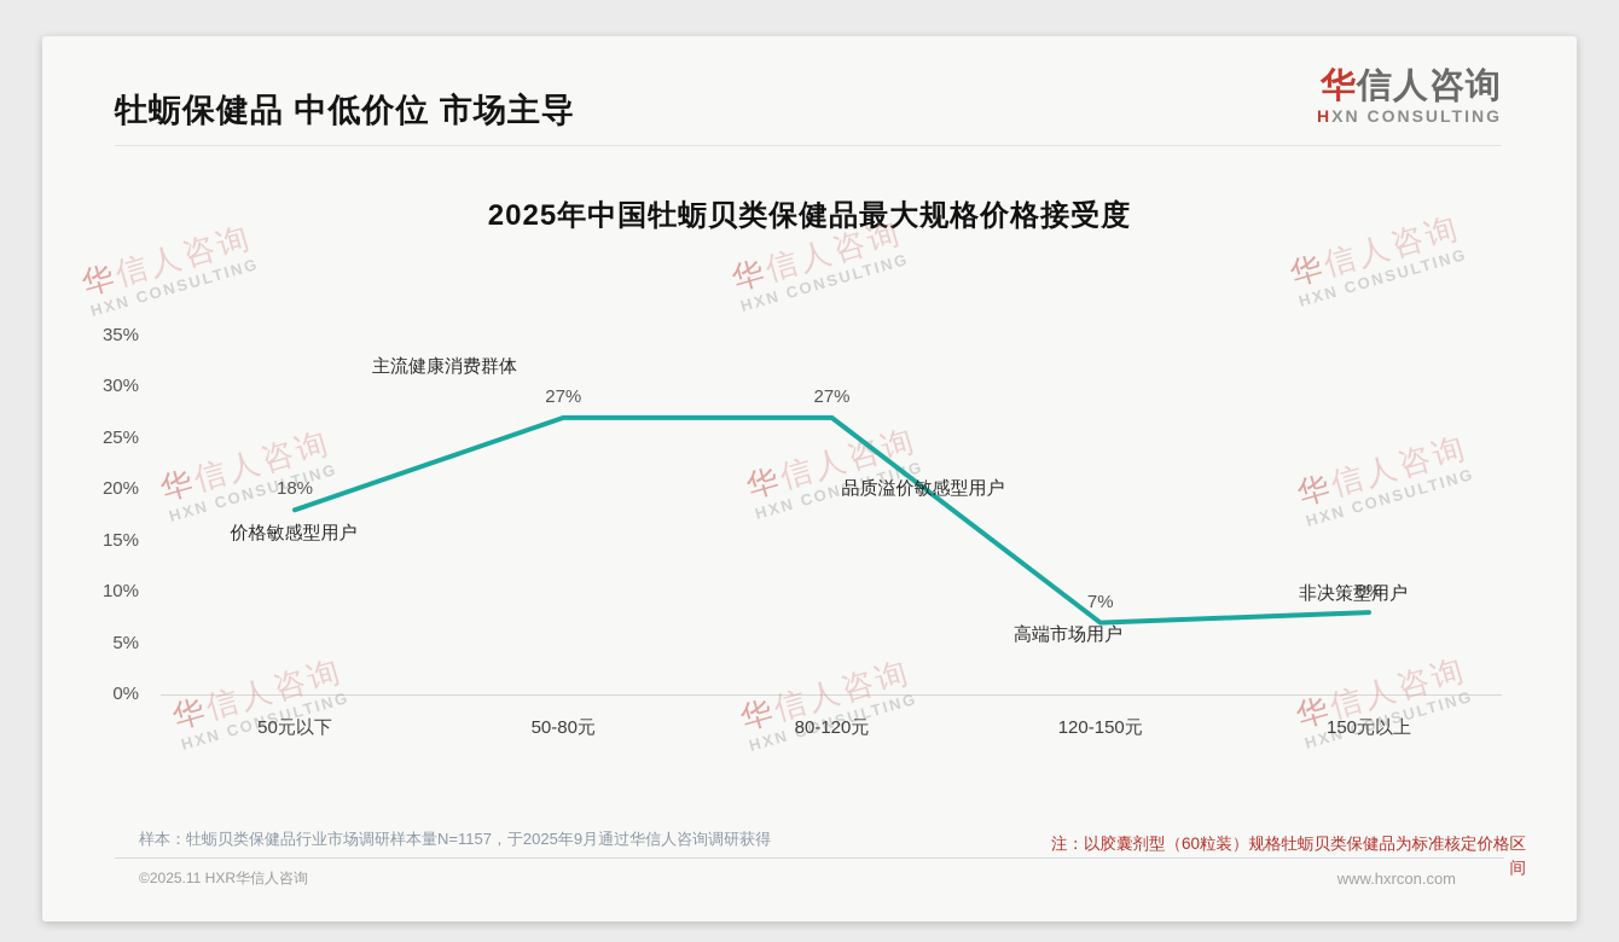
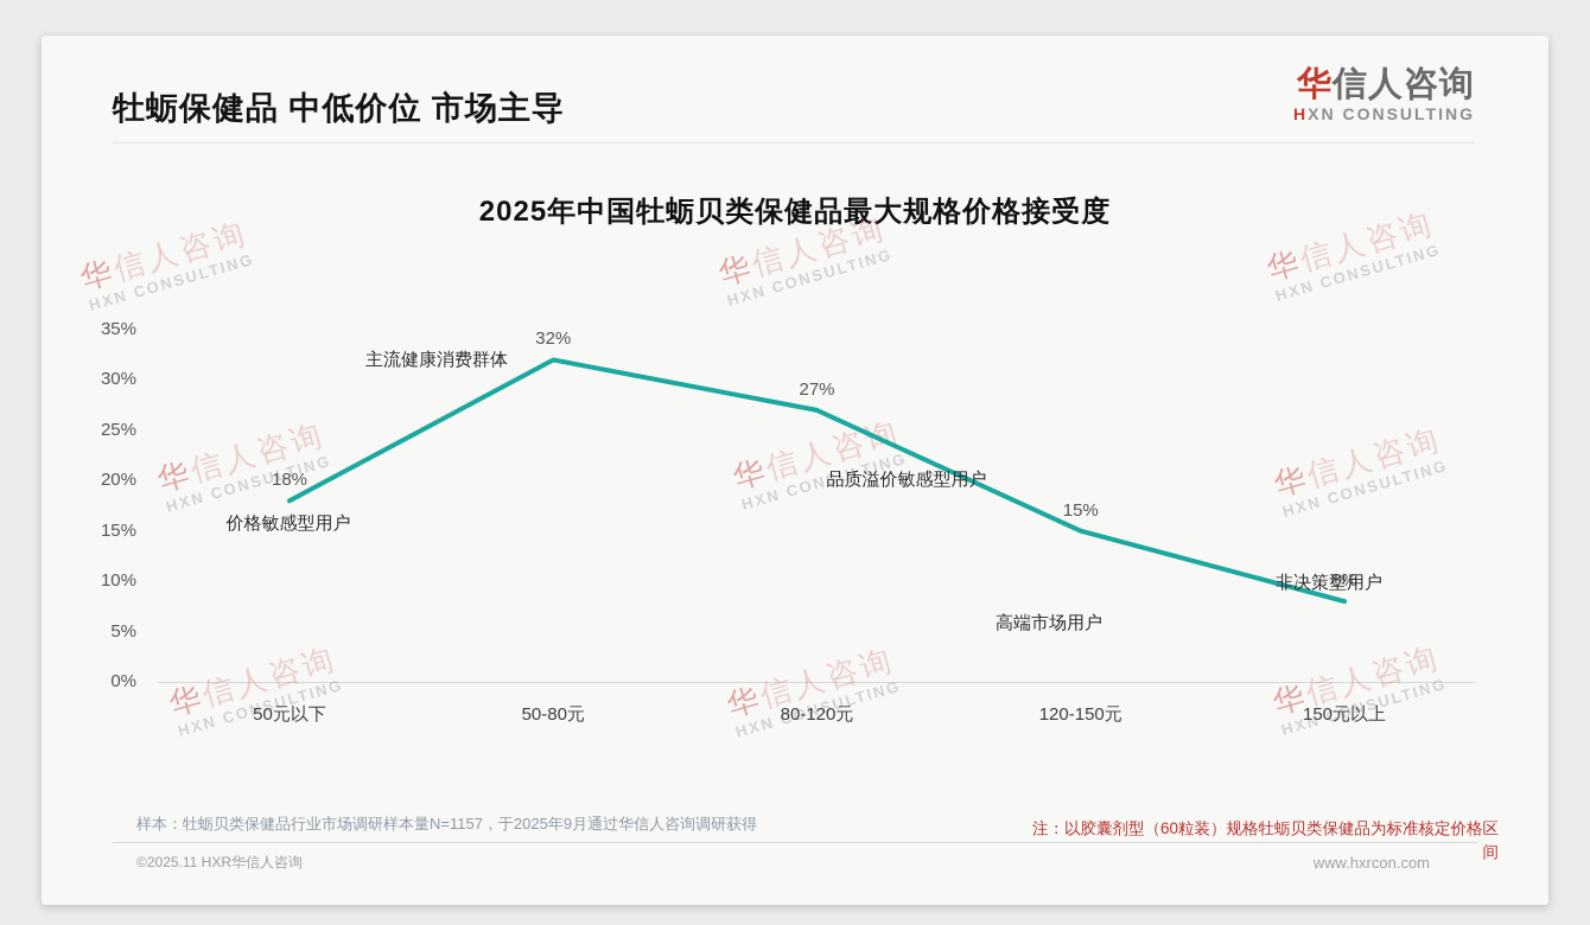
50-80元: 27% -> 32%
120-150元: 7% -> 15%
